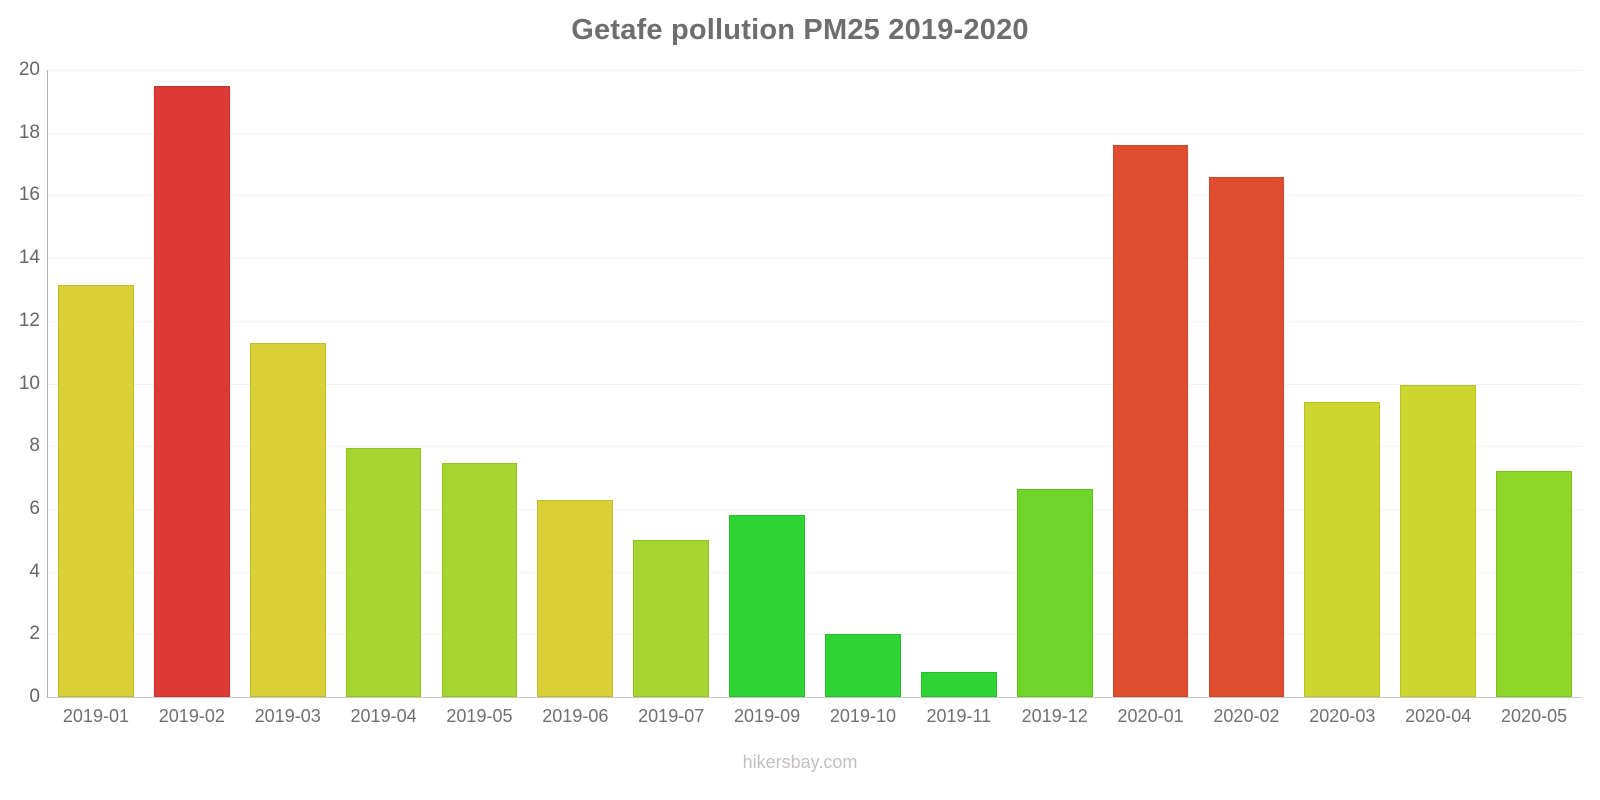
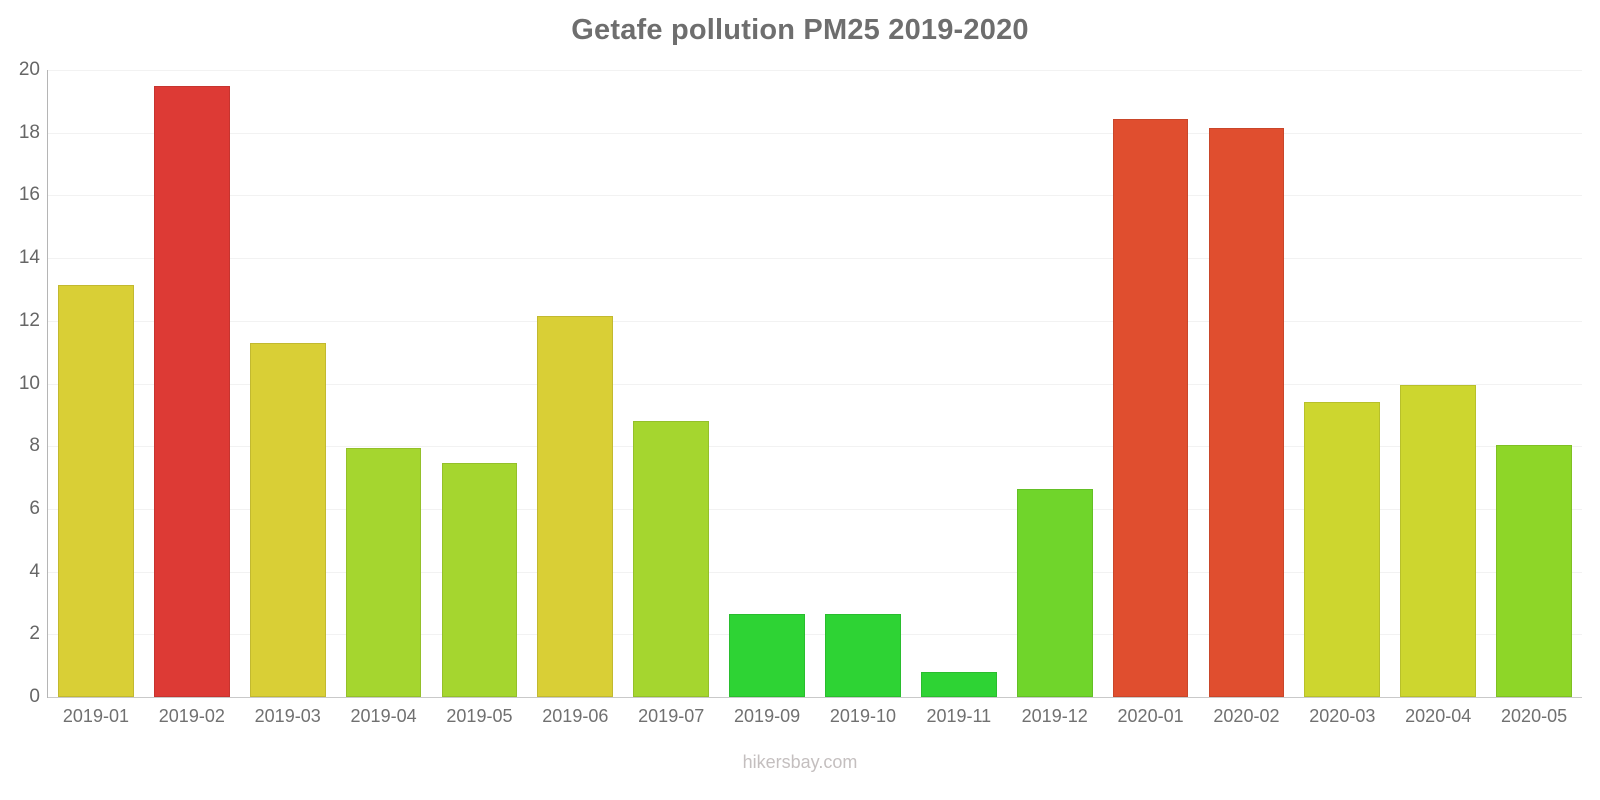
2019-06: 6.3 -> 12.2
2019-07: 5.0 -> 8.8
2019-09: 5.8 -> 2.6
2019-10: 2.0 -> 2.6
2020-01: 17.6 -> 18.4
2020-02: 16.6 -> 18.1
2020-05: 7.2 -> 8.1
